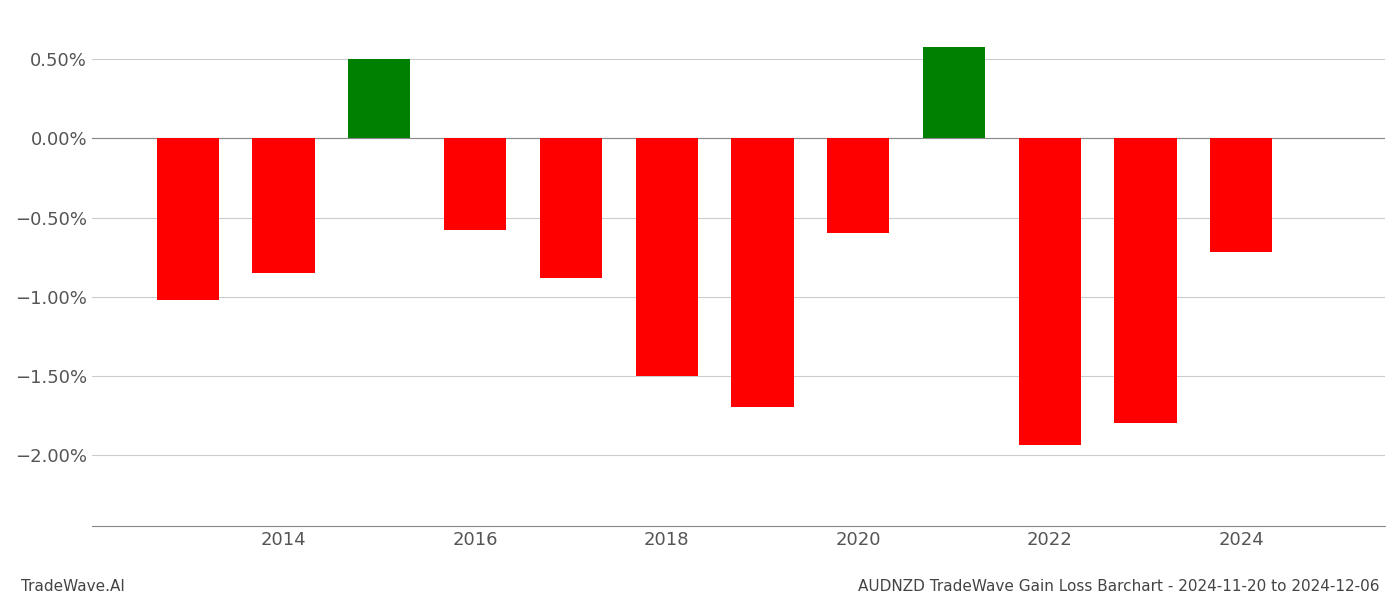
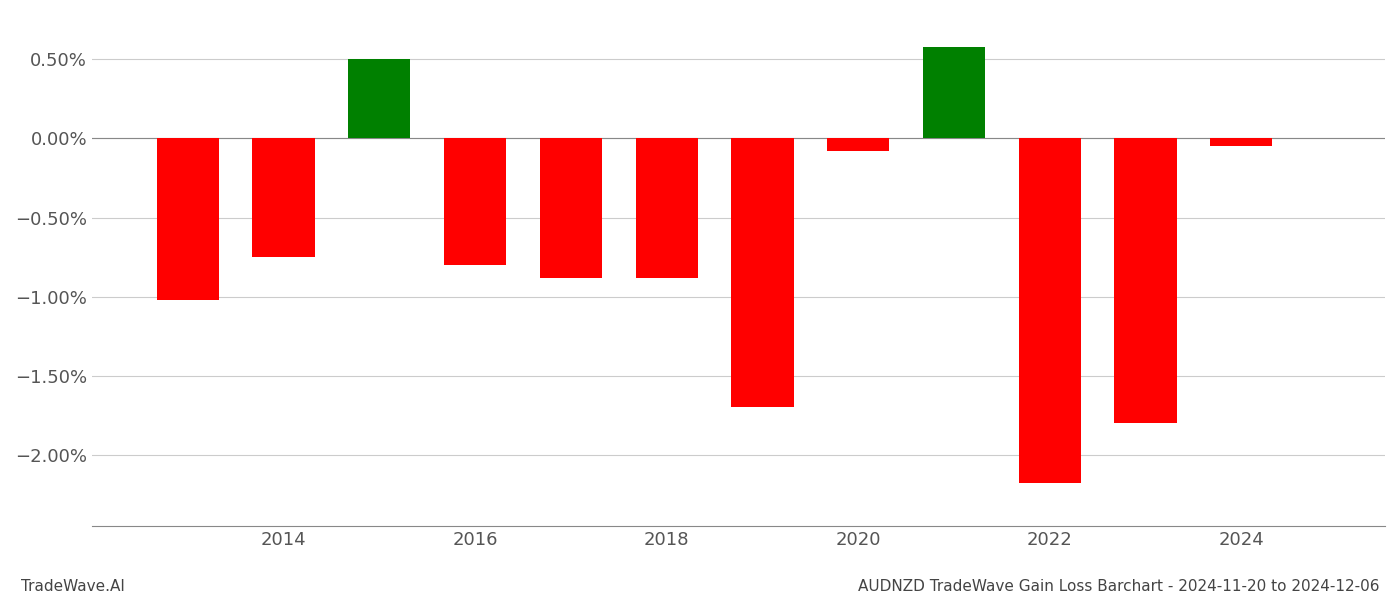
2014: -0.85% -> -0.75%
2016: -0.58% -> -0.80%
2018: -1.50% -> -0.88%
2020: -0.60% -> -0.08%
2022: -1.94% -> -2.18%
2024: -0.72% -> -0.05%
